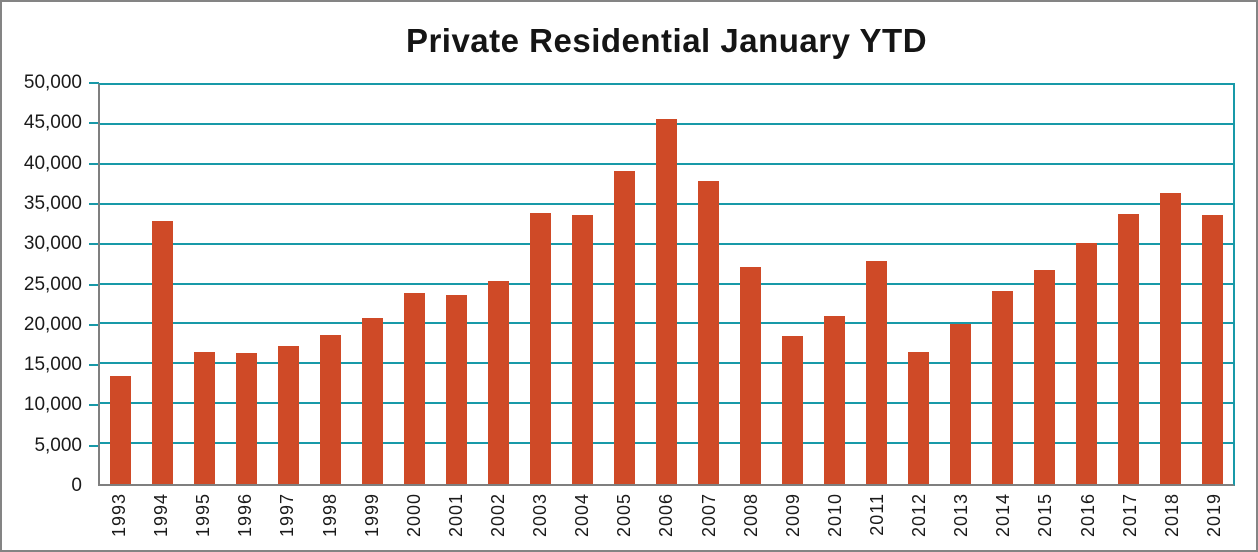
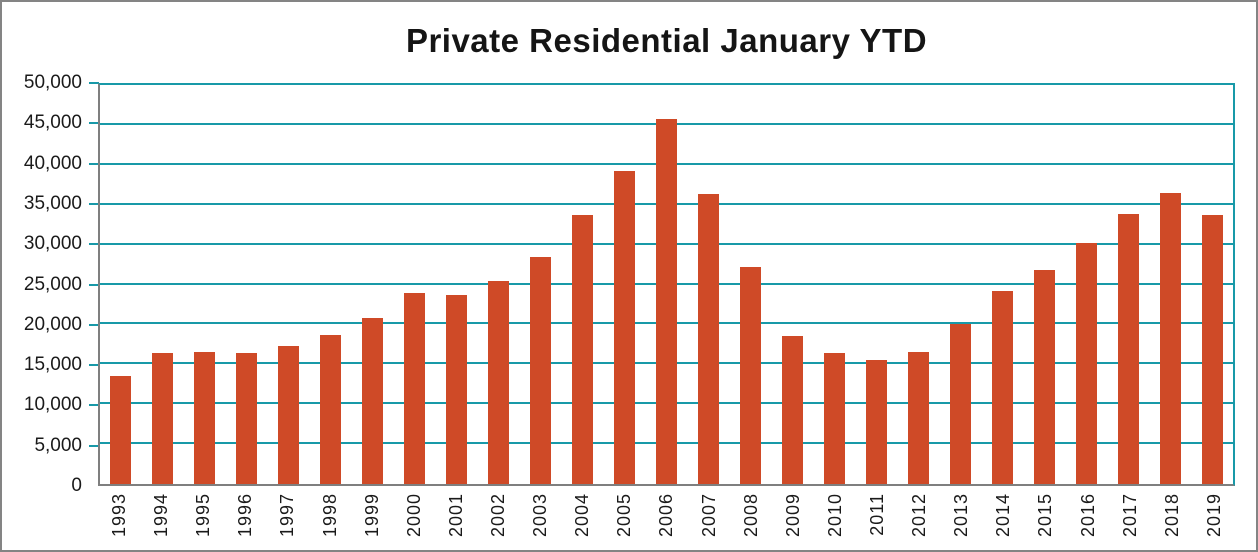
1994: 33000 -> 16000
2003: 34000 -> 28000
2007: 38000 -> 36000
2010: 21000 -> 16000
2011: 28000 -> 16000
